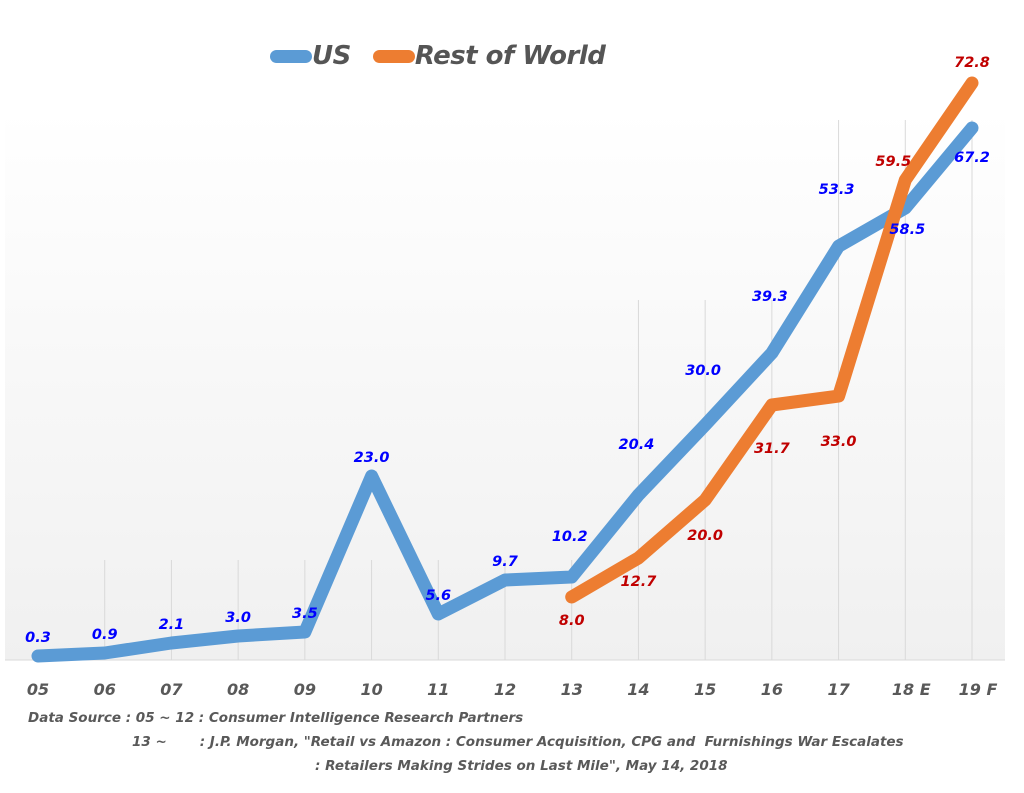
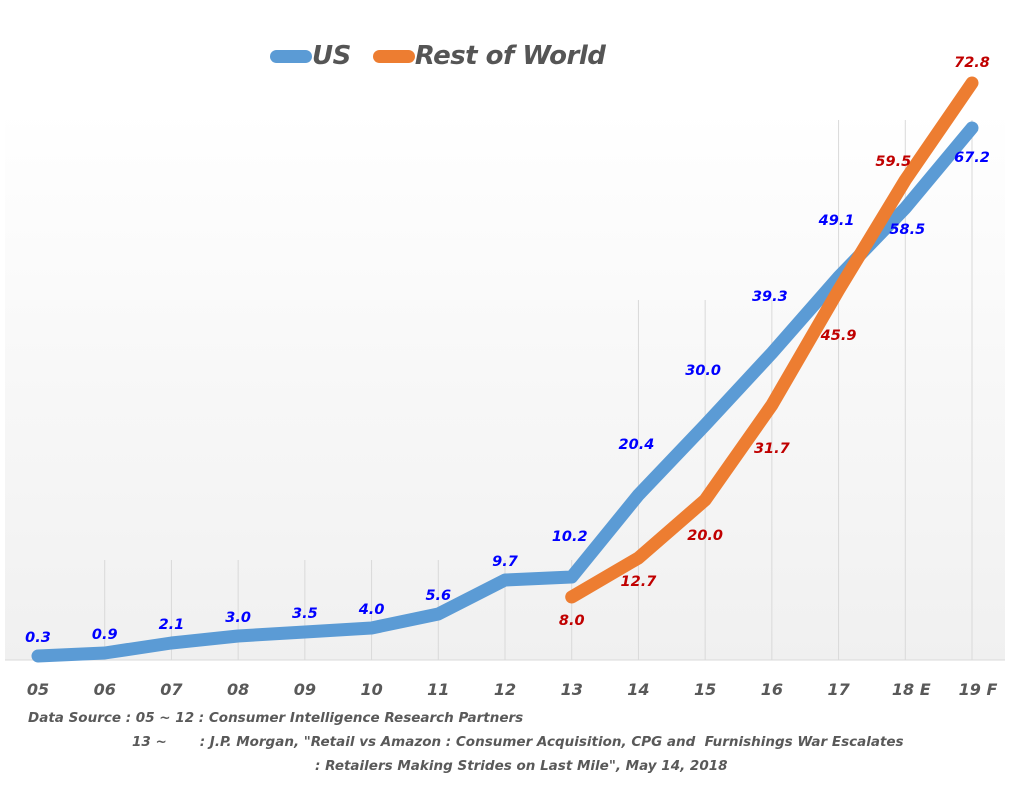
US/10: 23.0 -> 4.0
US/17: 53.3 -> 49.1
Rest of World/17: 33.0 -> 45.9
